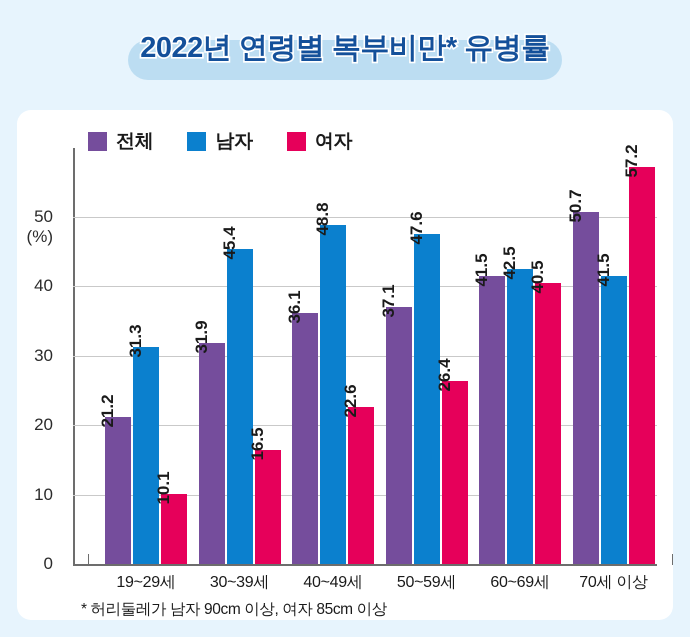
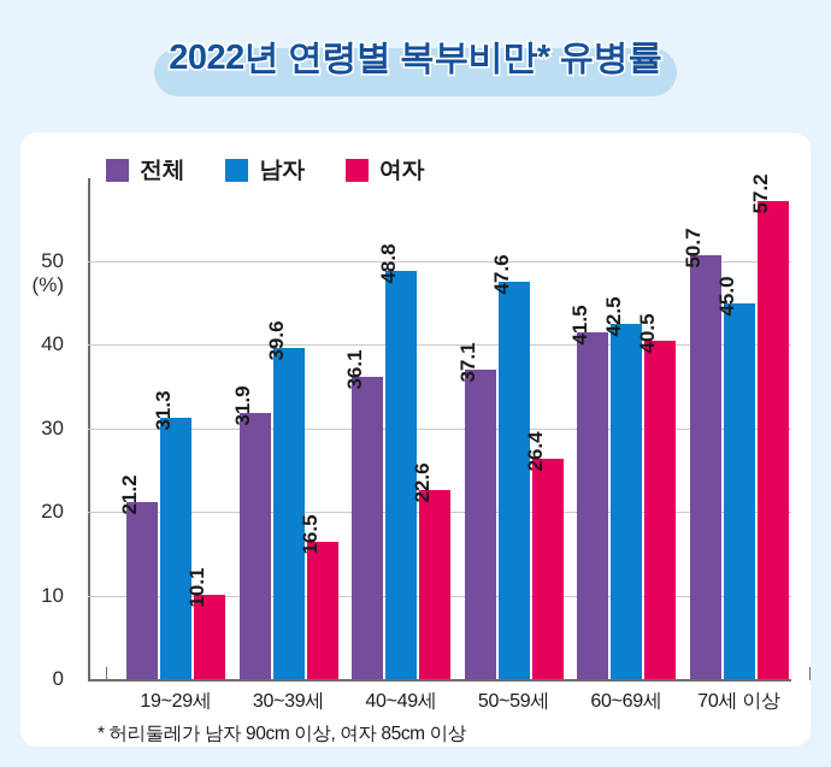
남자/30~39세: 45.4 -> 39.6
남자/70세 이상: 41.5 -> 45.0
